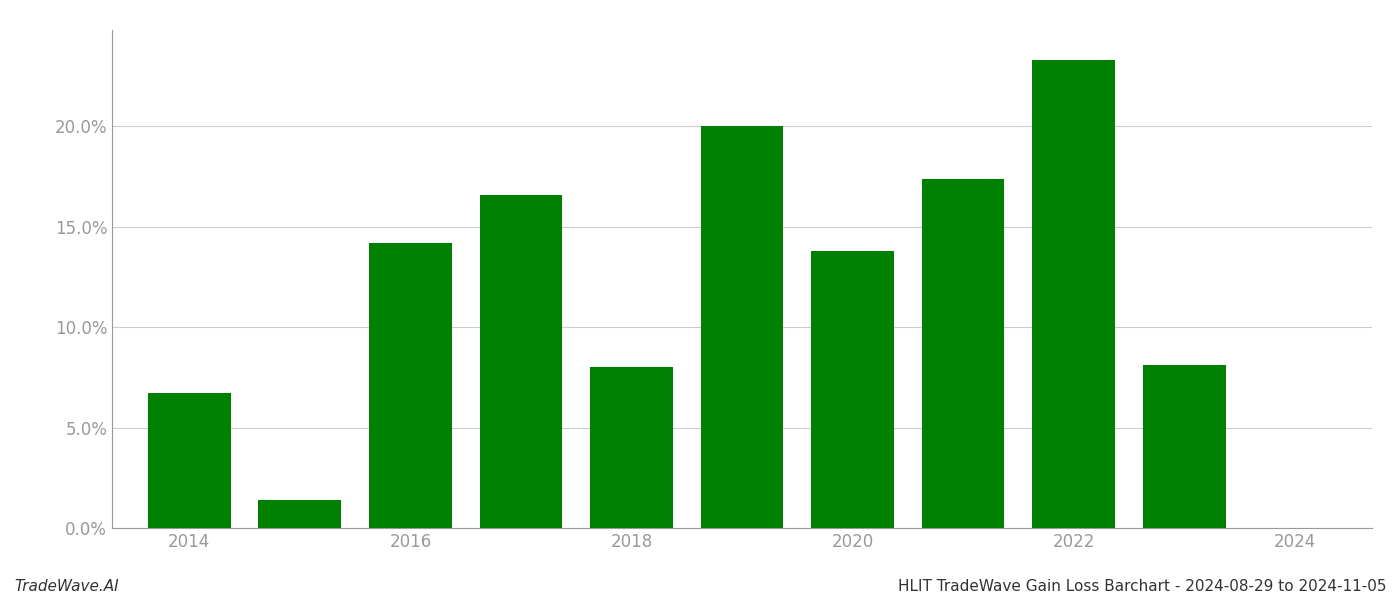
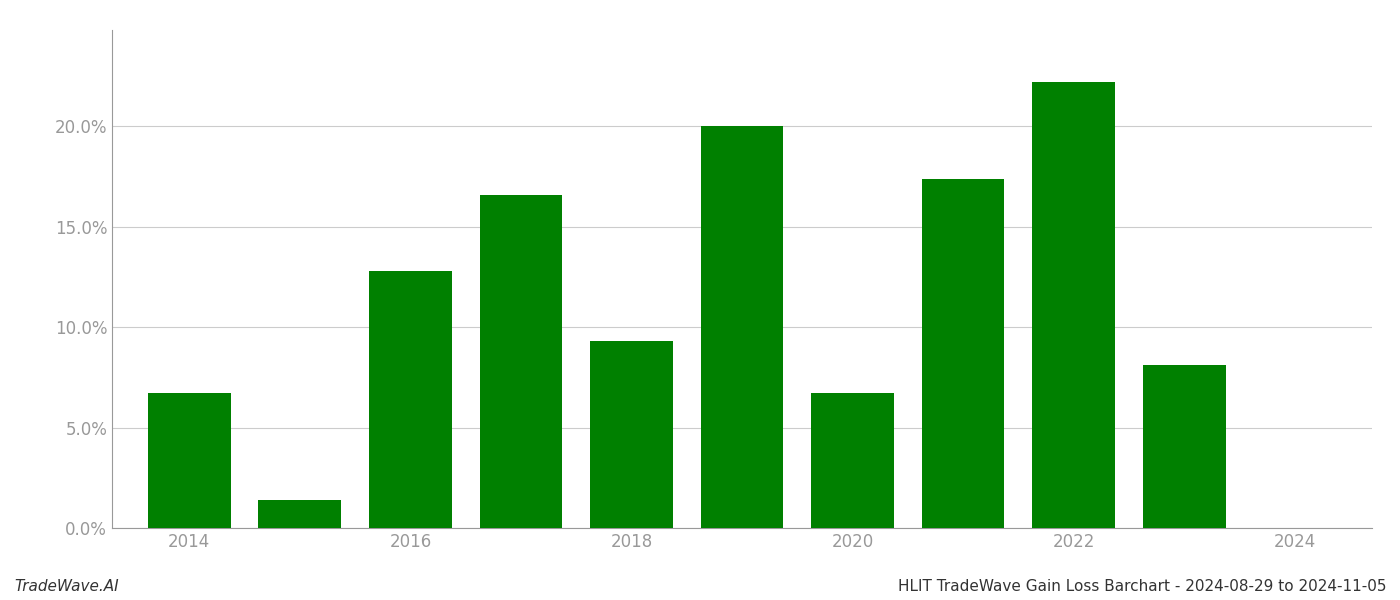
2016: 14.2% -> 12.8%
2018: 8.0% -> 9.3%
2020: 13.8% -> 6.7%
2022: 23.3% -> 22.2%
